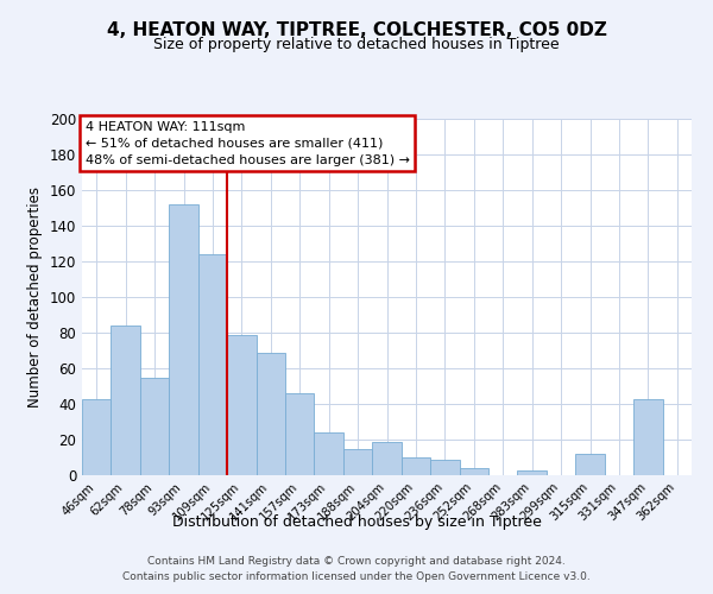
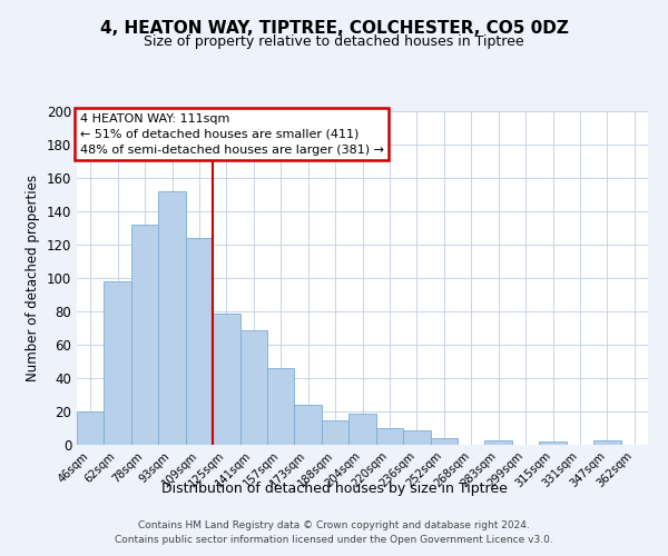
46sqm: 43 -> 20
62sqm: 84 -> 98
78sqm: 55 -> 132
315sqm: 12 -> 2
347sqm: 43 -> 3
